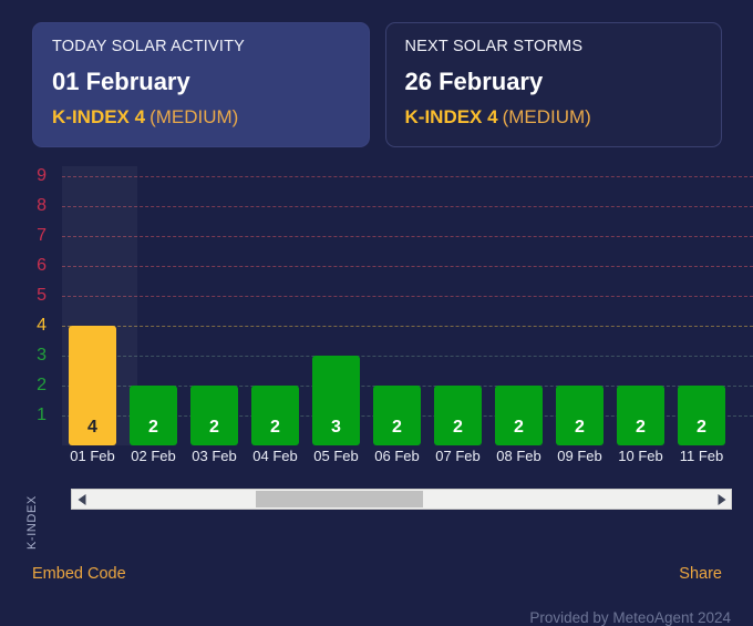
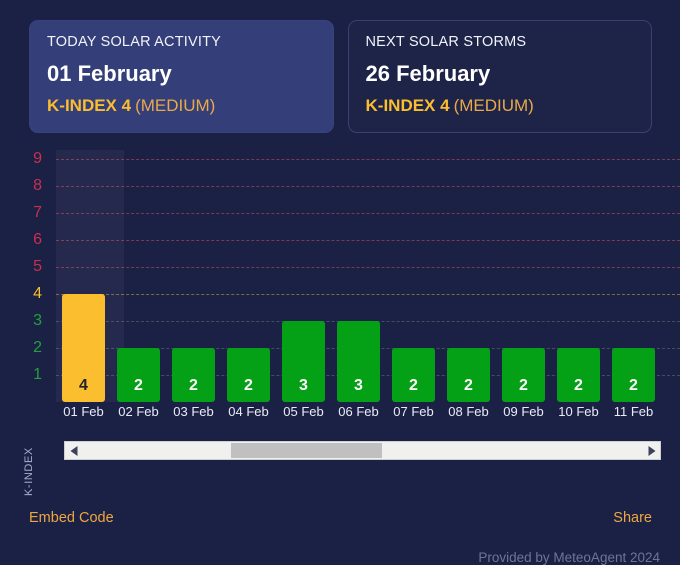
06 Feb: 2 -> 3
